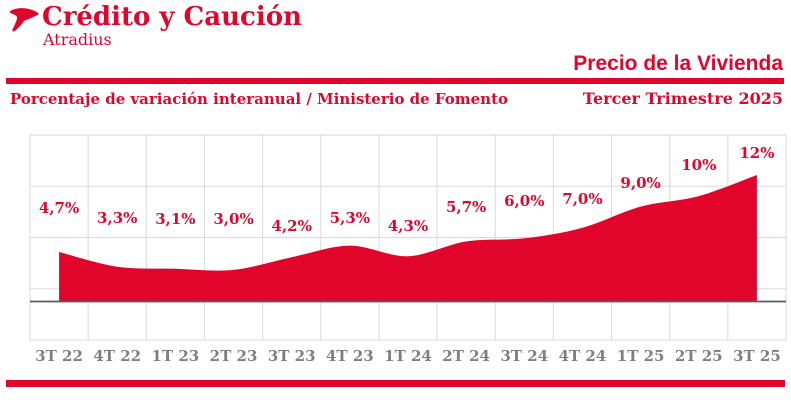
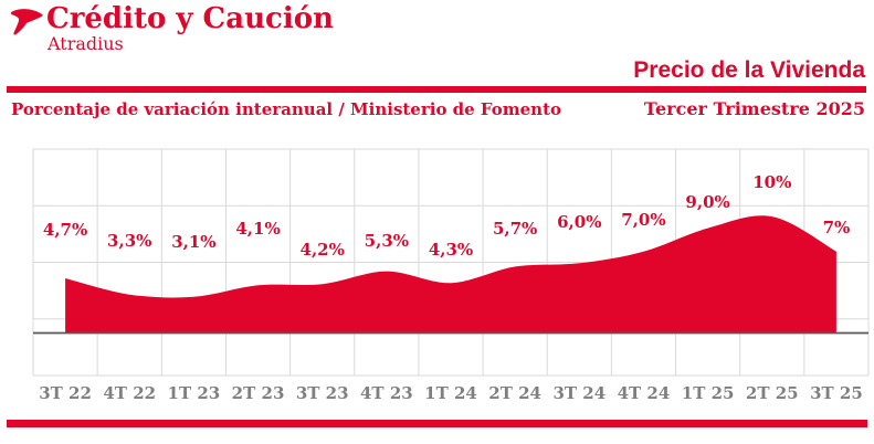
2T 23: 3,0% -> 4,1%
3T 25: 12% -> 7%
